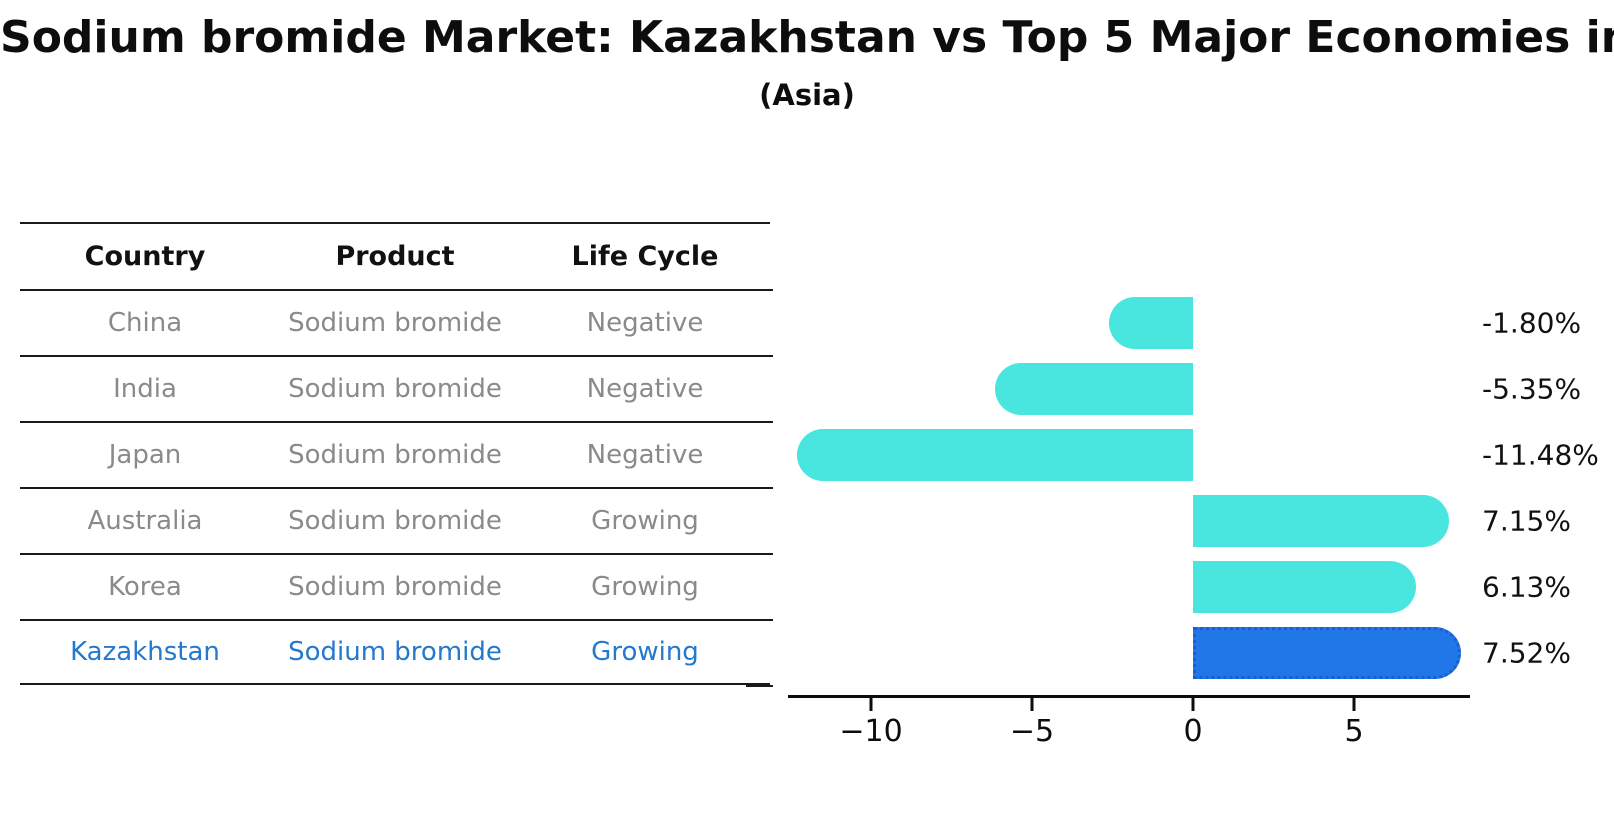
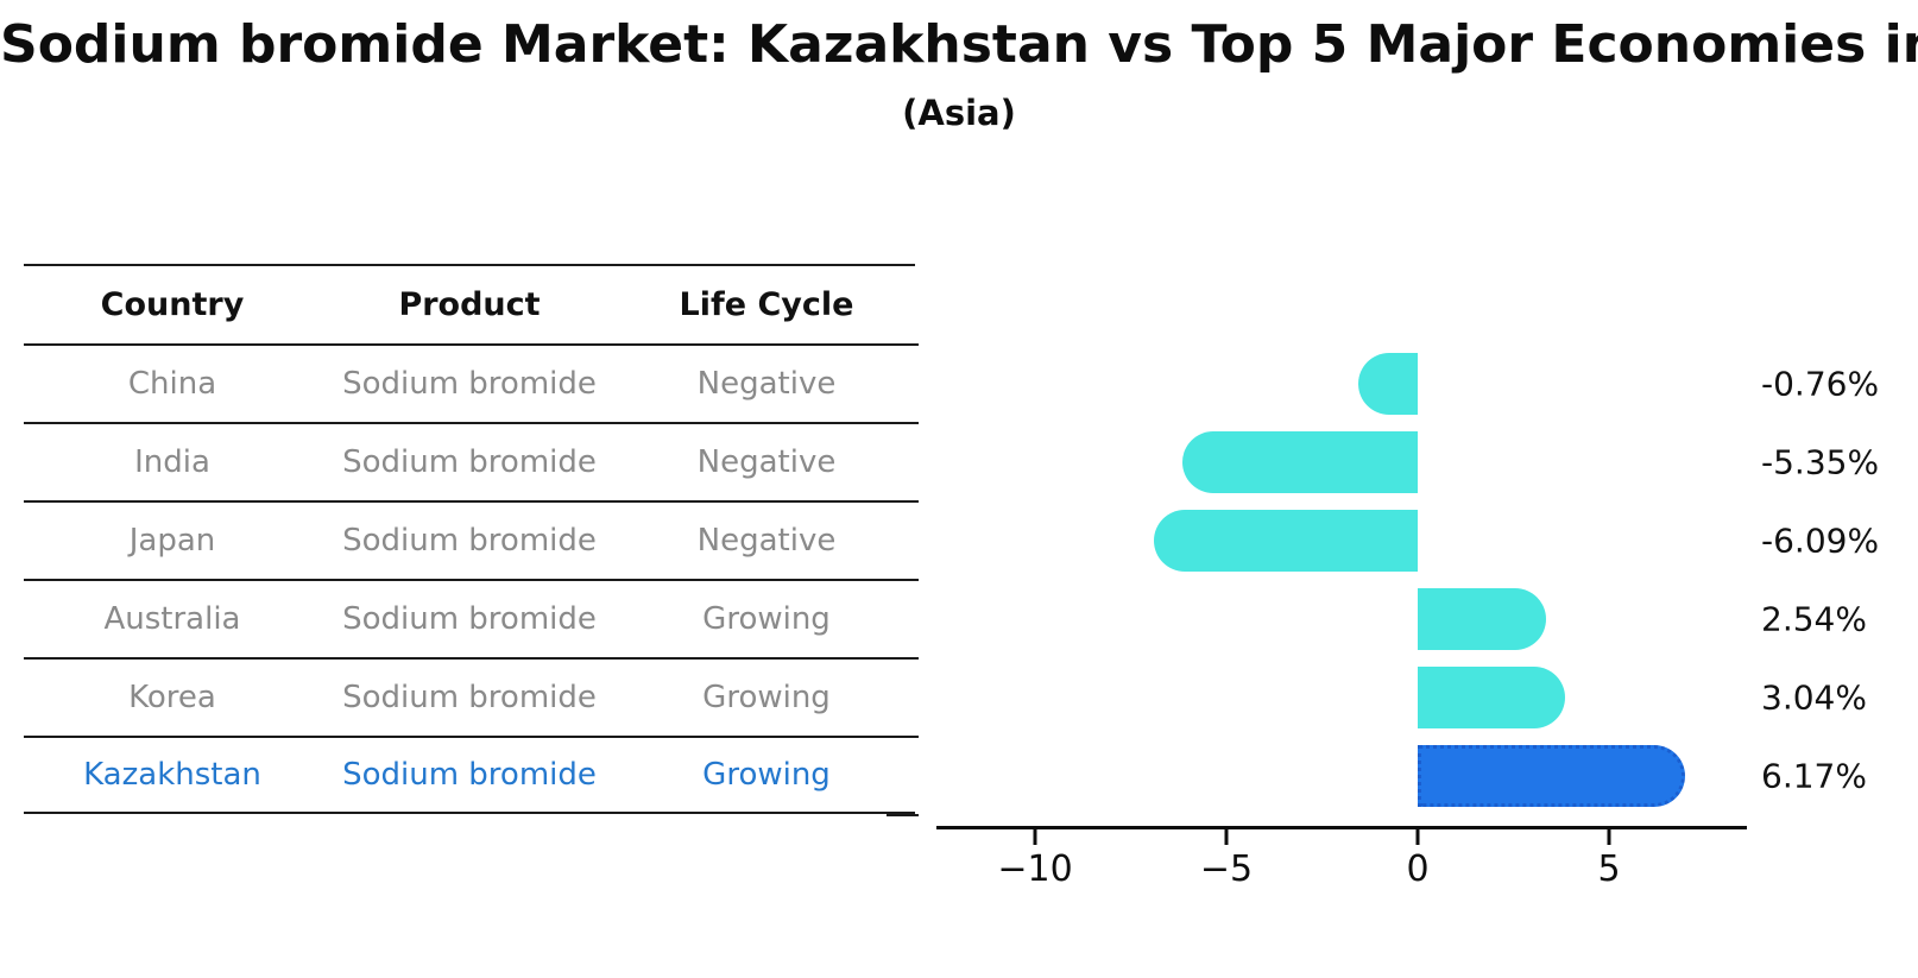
China: -1.80% -> -0.76%
Japan: -11.48% -> -6.09%
Australia: 7.15% -> 2.54%
Korea: 6.13% -> 3.04%
Kazakhstan: 7.52% -> 6.17%
